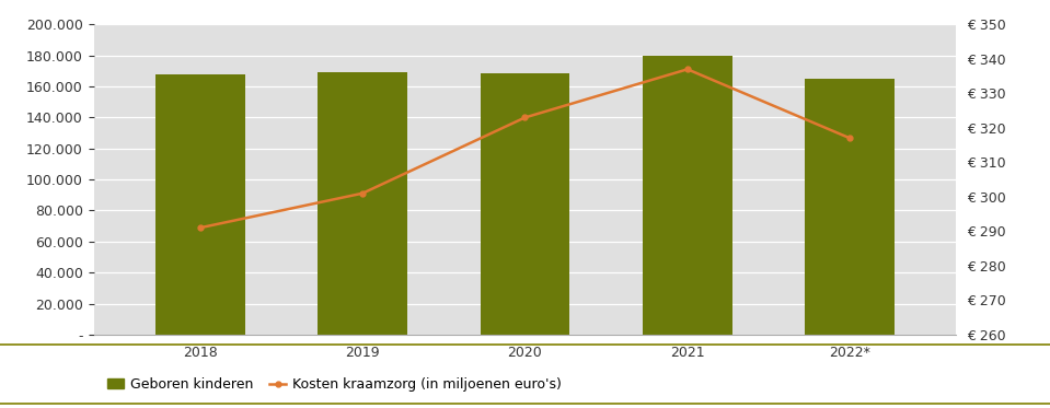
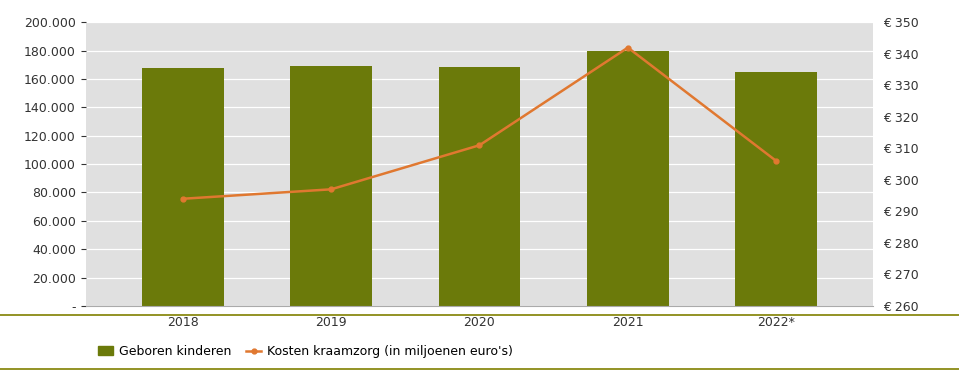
Kosten kraamzorg (in miljoenen euro's)/2018: € 291 -> € 294
Kosten kraamzorg (in miljoenen euro's)/2019: € 301 -> € 297
Kosten kraamzorg (in miljoenen euro's)/2020: € 323 -> € 311
Kosten kraamzorg (in miljoenen euro's)/2021: € 337 -> € 342
Kosten kraamzorg (in miljoenen euro's)/2022*: € 317 -> € 306
